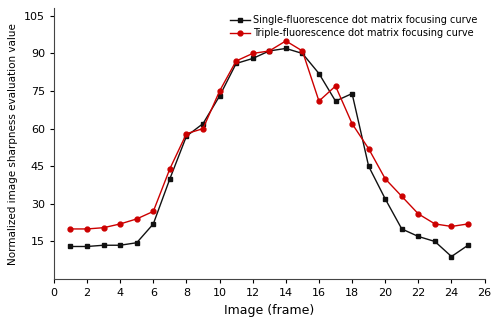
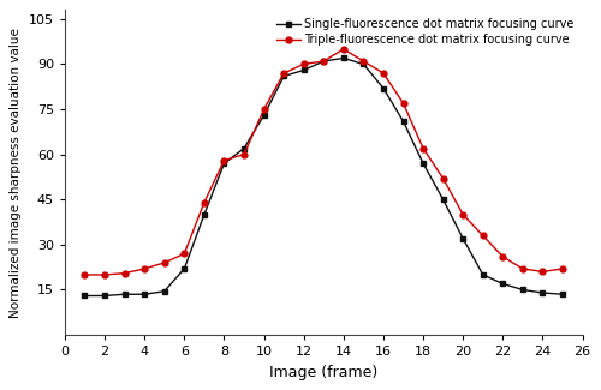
Triple-fluorescence dot matrix focusing curve/16: 71.0 -> 87.0
Single-fluorescence dot matrix focusing curve/18: 74.0 -> 57.0
Single-fluorescence dot matrix focusing curve/24: 9.0 -> 14.0
